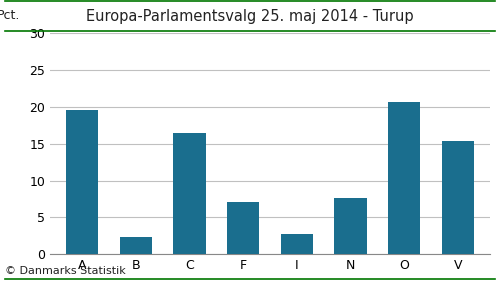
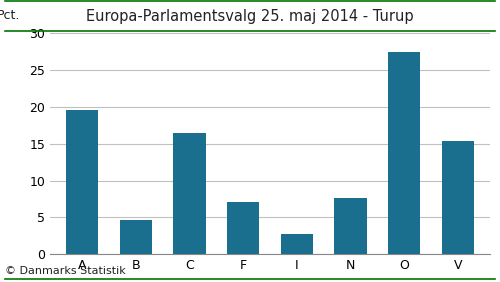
B: 2.4 -> 4.7
O: 20.6 -> 27.4
